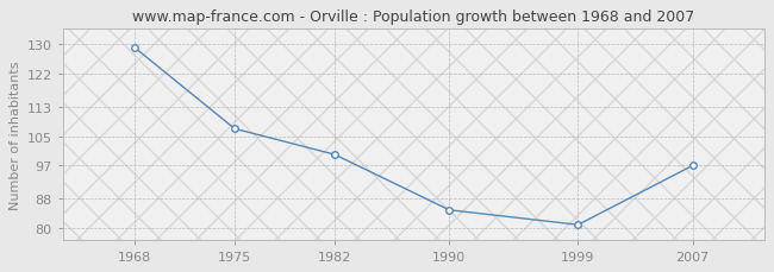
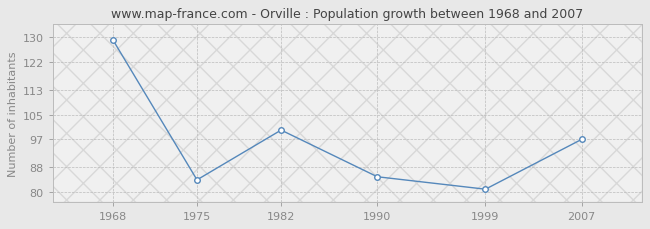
1975: 107 -> 84
